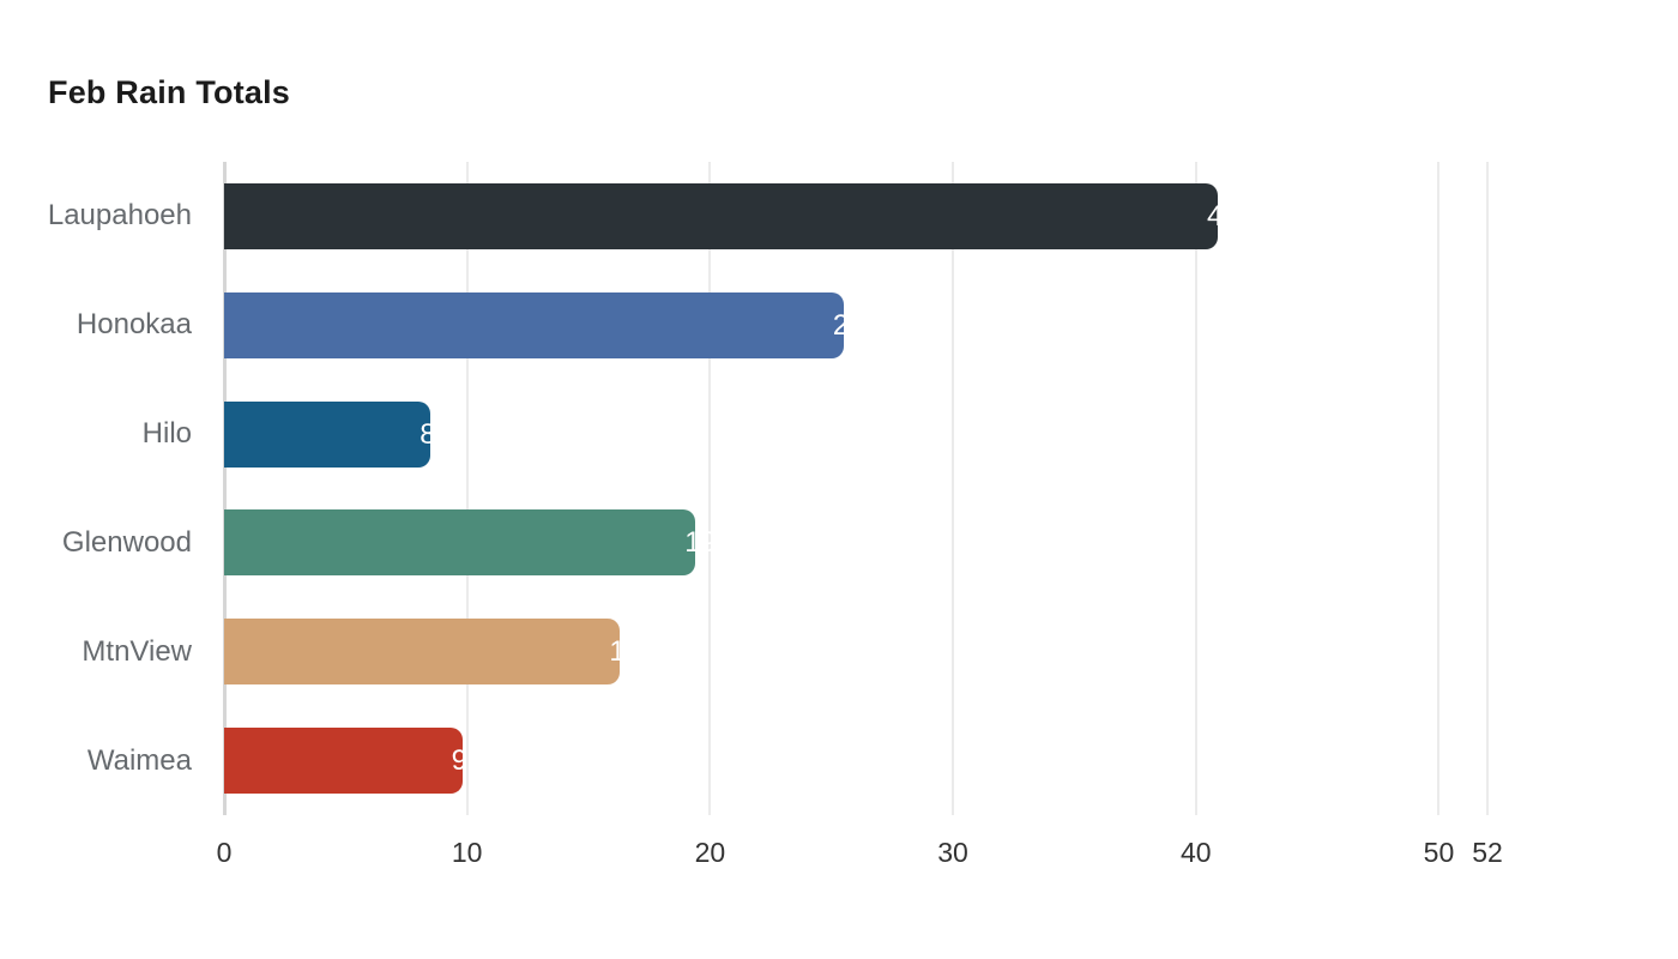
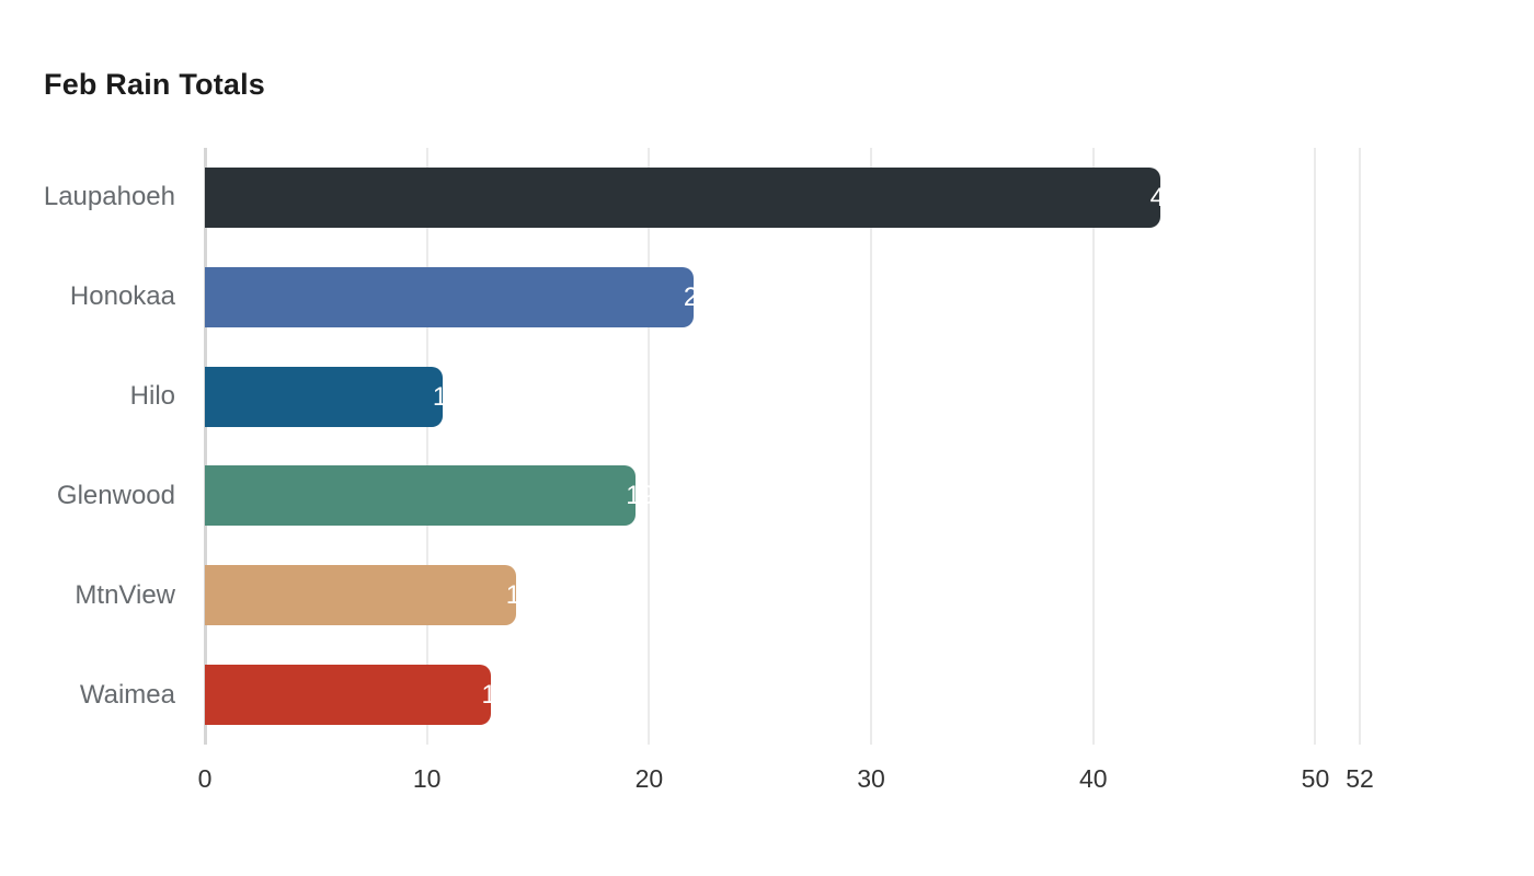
Laupahoeh: 40.9 -> 43.0
Honokaa: 25.5 -> 22.0
Hilo: 8.5 -> 10.7
MtnView: 16.3 -> 14.0
Waimea: 9.8 -> 12.9
